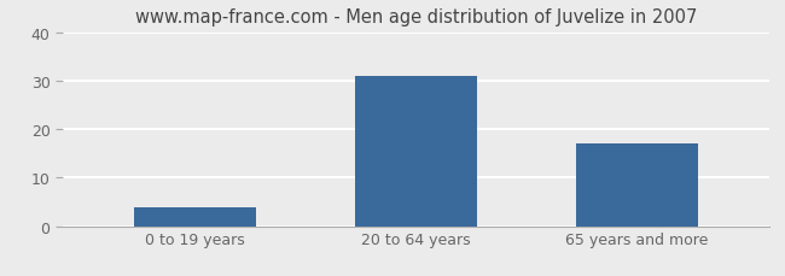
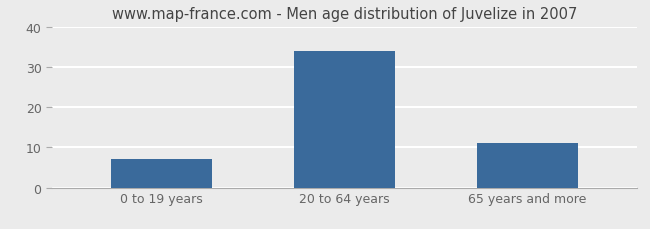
0 to 19 years: 4 -> 7
20 to 64 years: 31 -> 34
65 years and more: 17 -> 11
